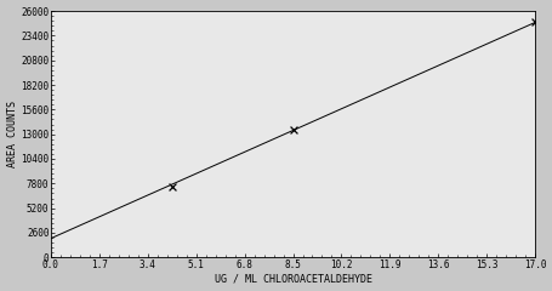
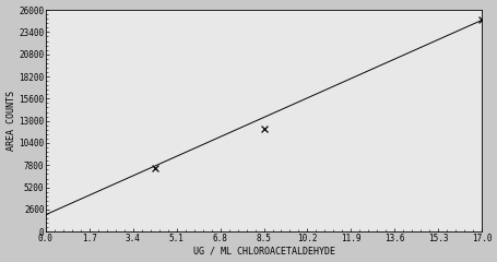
8.5: 13500 -> 12000
